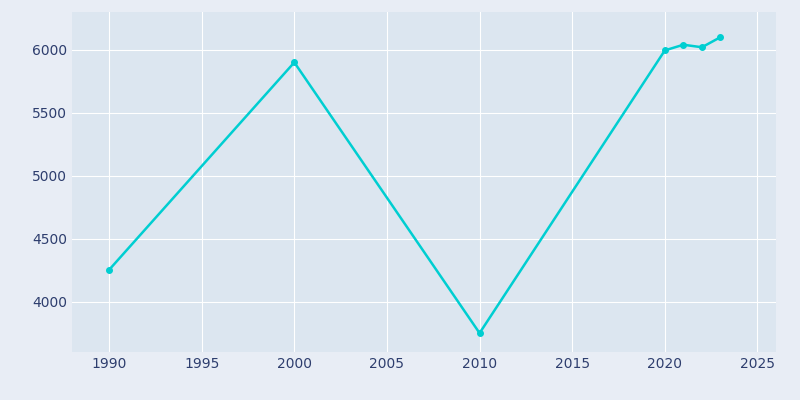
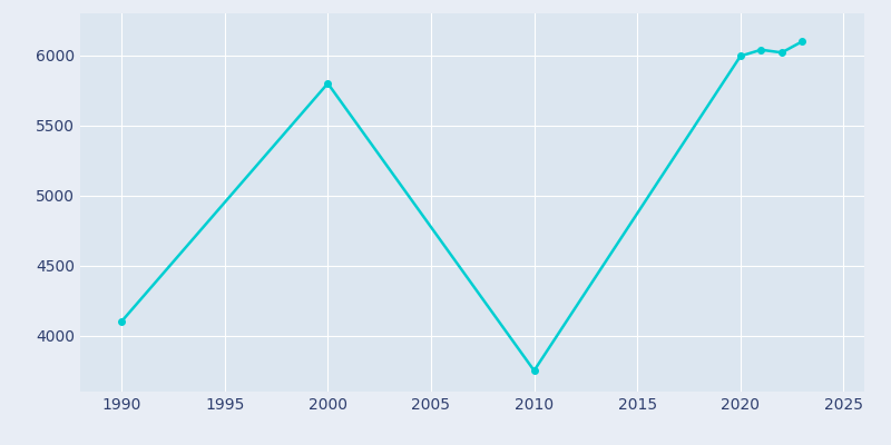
1990: 4250 -> 4100
2000: 5900 -> 5800
